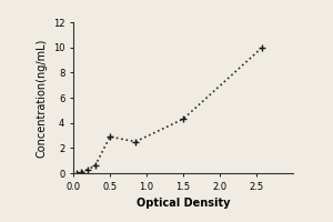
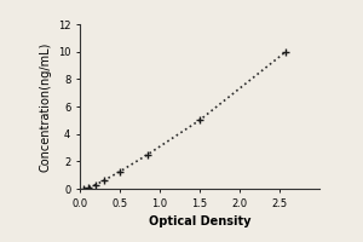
0.5: 2.9 -> 1.2
1.5: 4.3 -> 5.0
